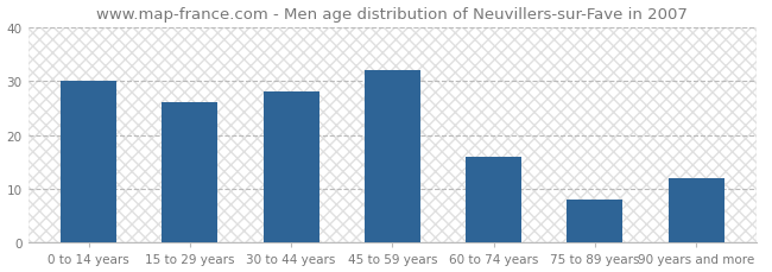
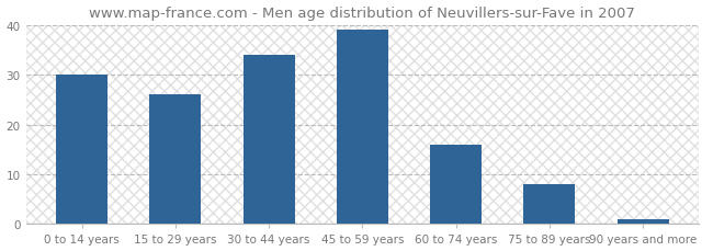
30 to 44 years: 28 -> 34
45 to 59 years: 32 -> 39
90 years and more: 12 -> 1
